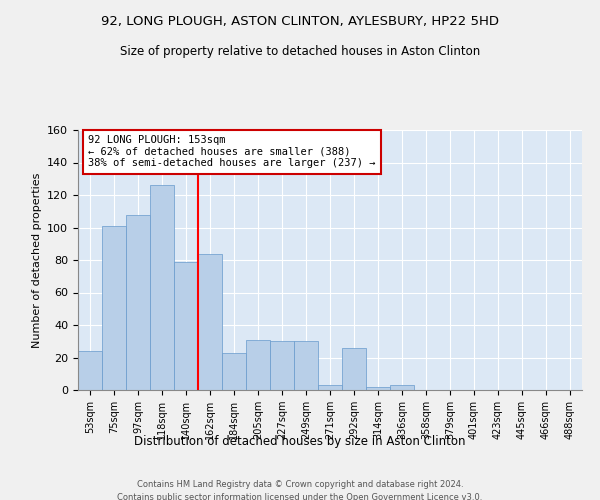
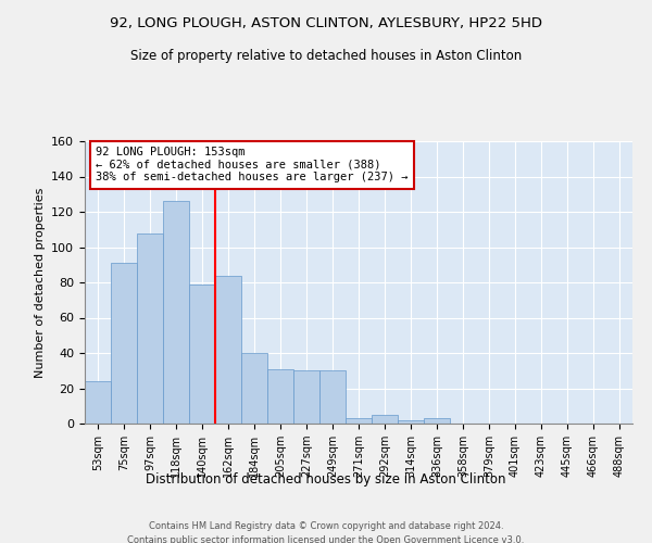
75sqm: 101 -> 91
184sqm: 23 -> 40
292sqm: 26 -> 5
